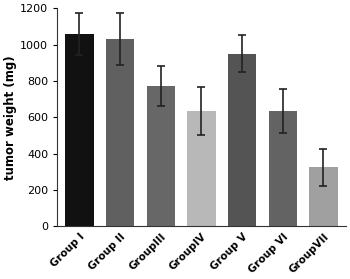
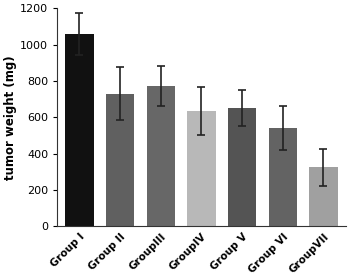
Group II: 1030 -> 730
Group V: 950 -> 650
Group VI: 640 -> 540
